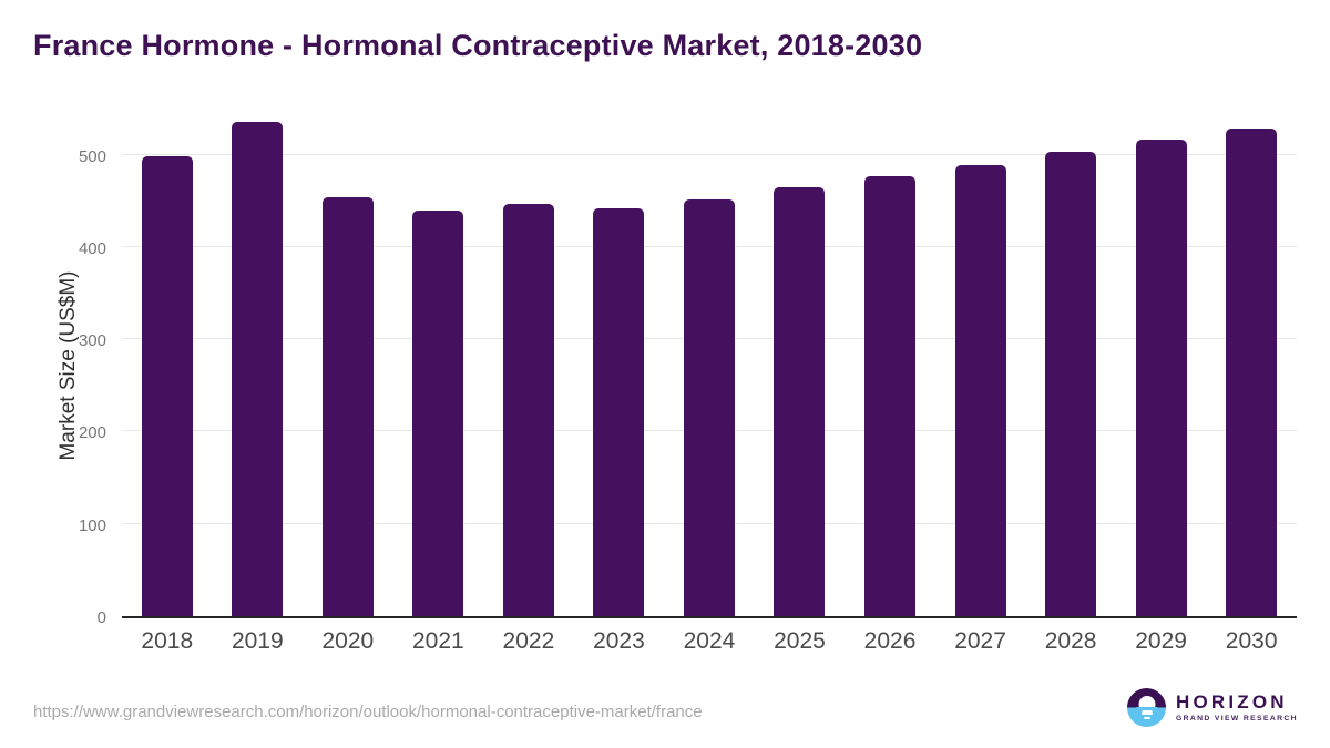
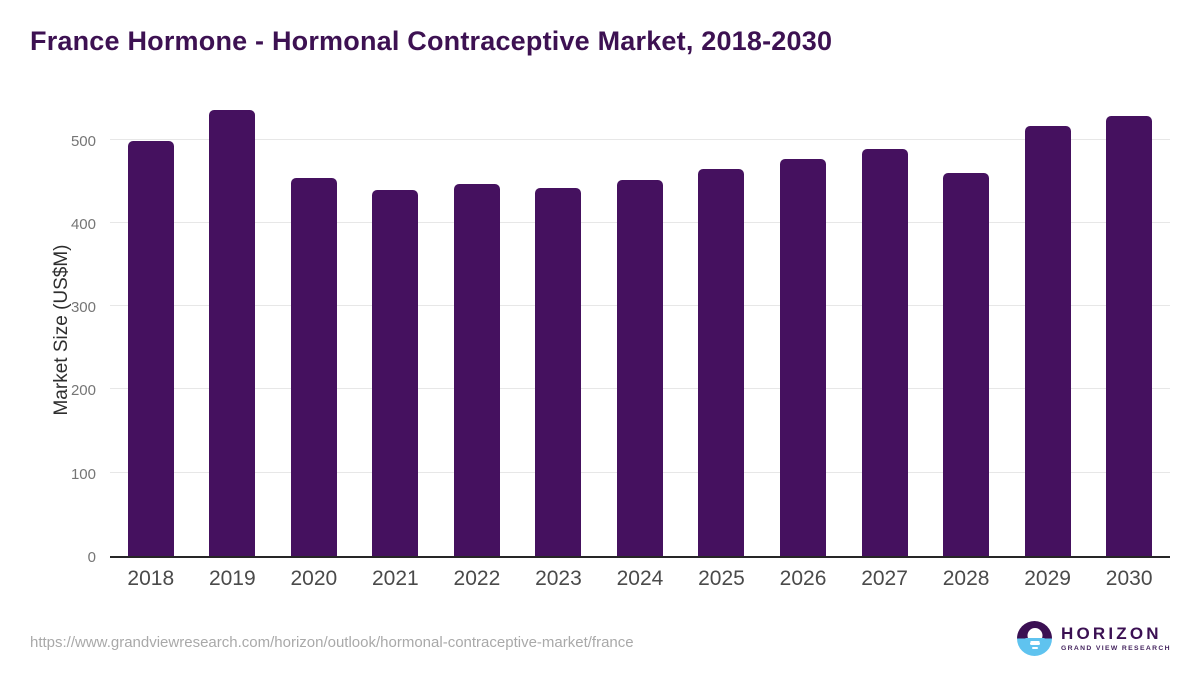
2028: 500 -> 460
